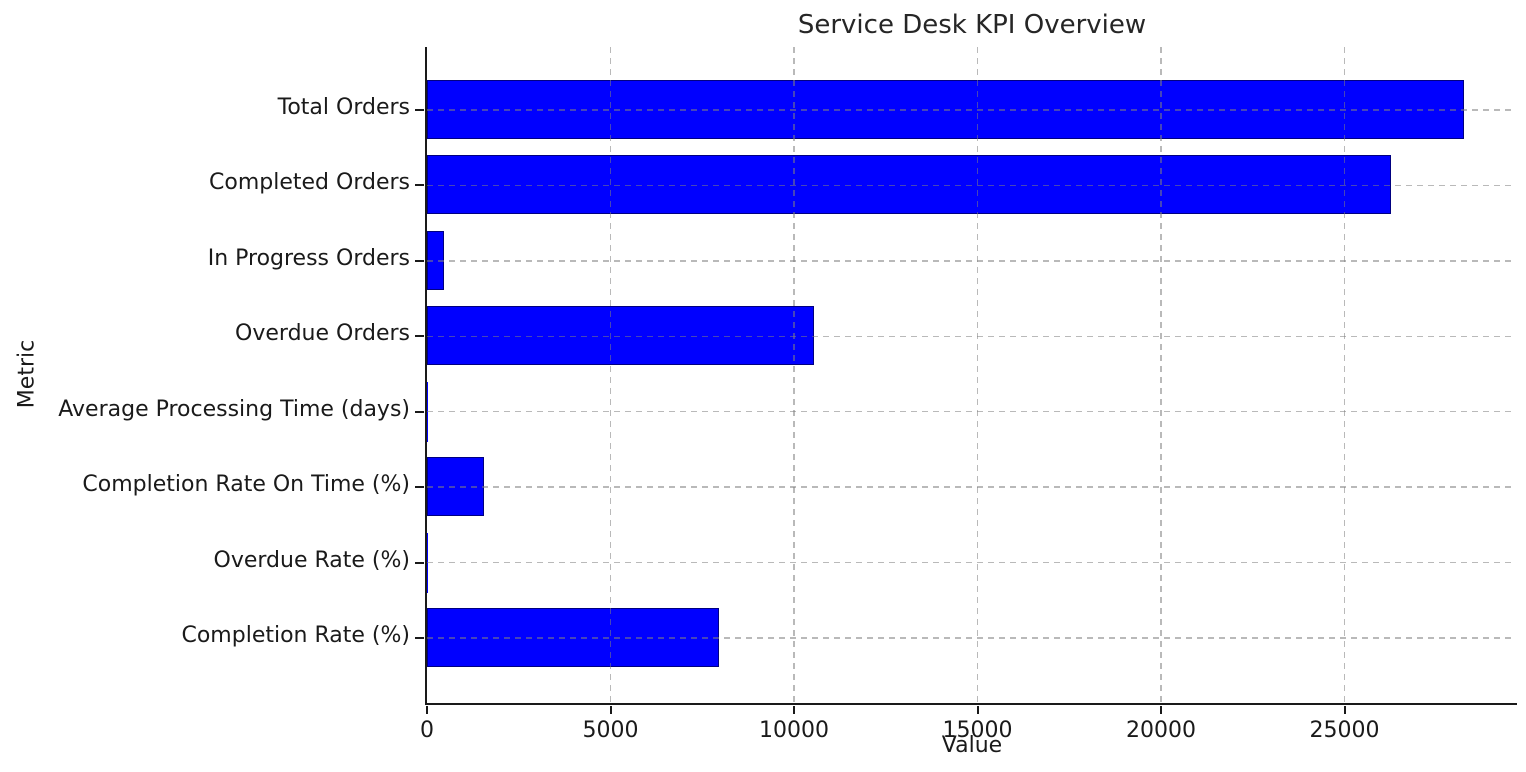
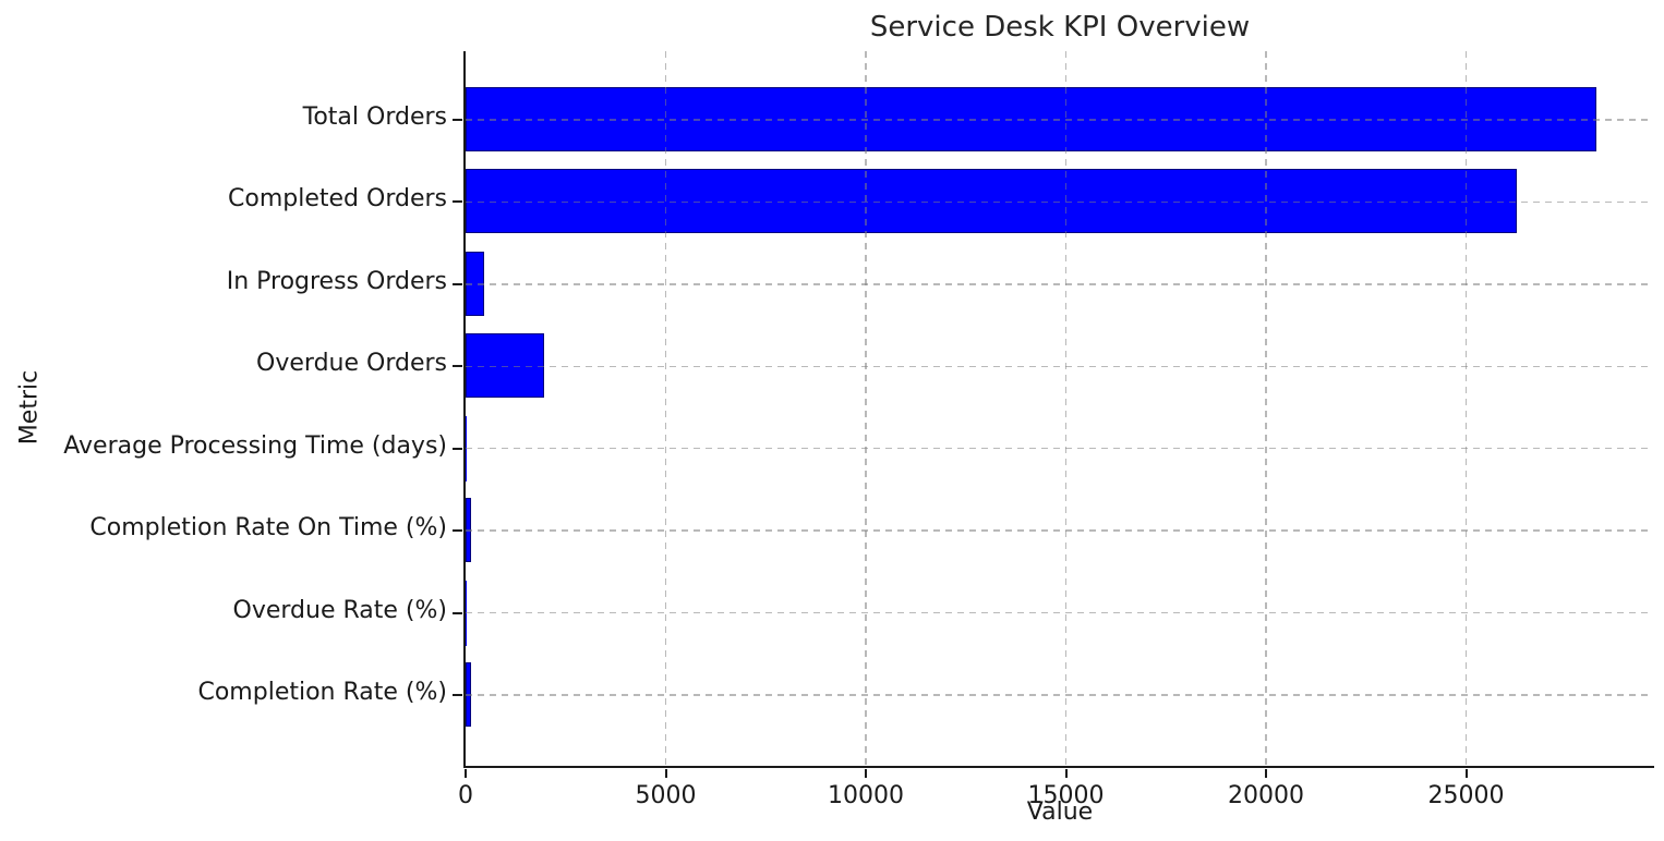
Overdue Orders: 10500 -> 1900
Completion Rate On Time (%): 1500 -> 100
Completion Rate (%): 7900 -> 100
